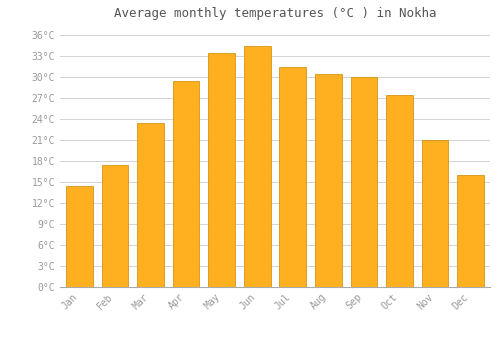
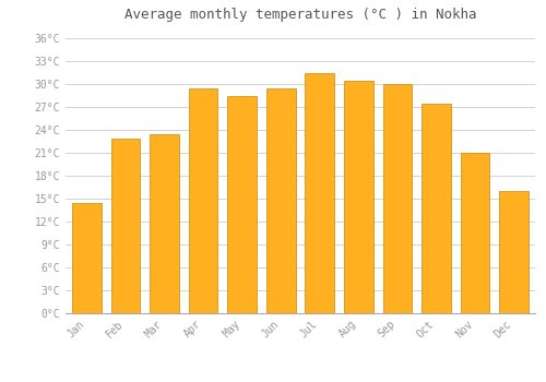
Feb: 17.5°C -> 22.8°C
May: 33.5°C -> 28.4°C
Jun: 34.5°C -> 29.4°C
